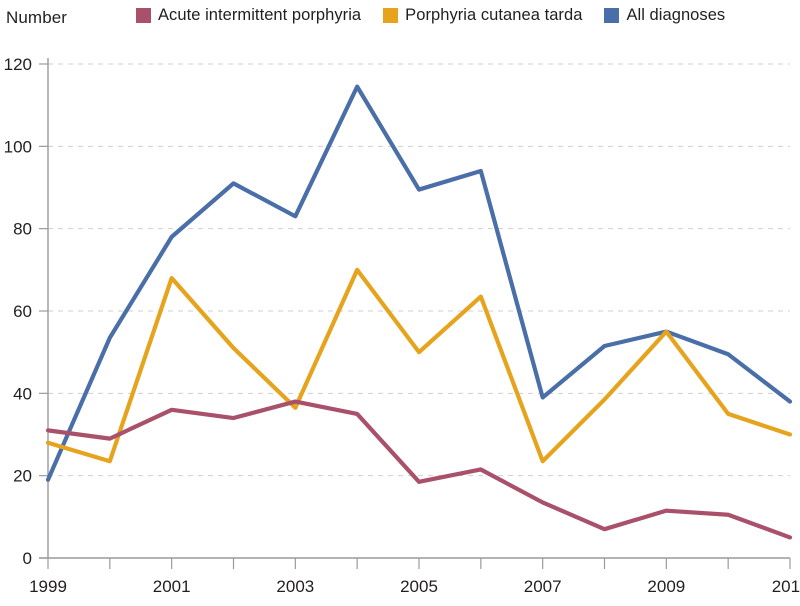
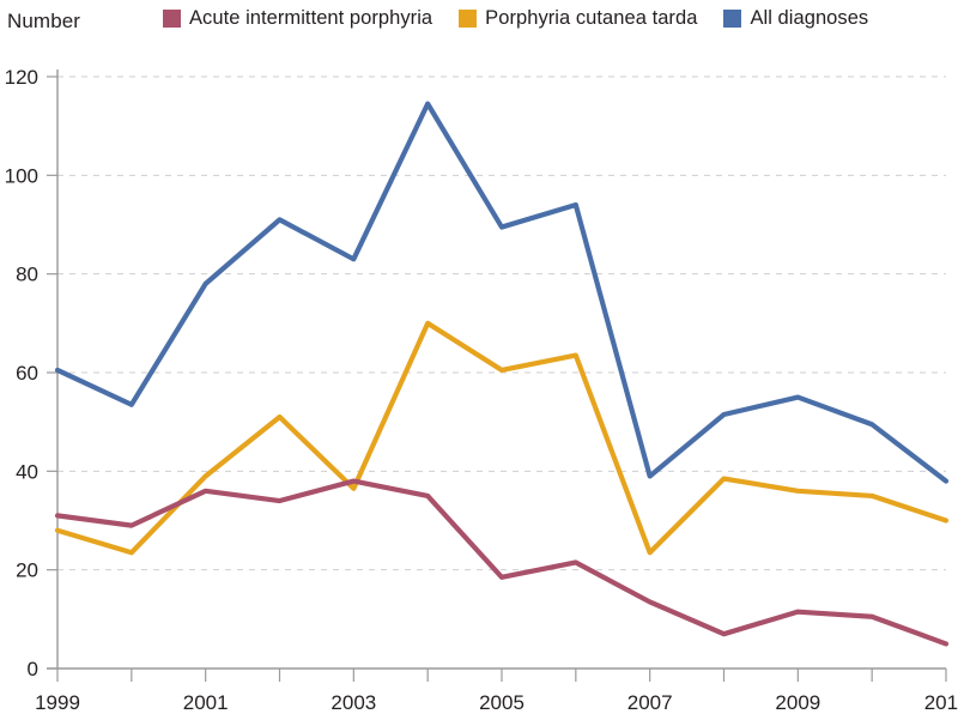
All diagnoses/1999: 19 -> 60
Porphyria cutanea tarda/2001: 68 -> 39
Porphyria cutanea tarda/2005: 50 -> 60
Porphyria cutanea tarda/2009: 55 -> 36
